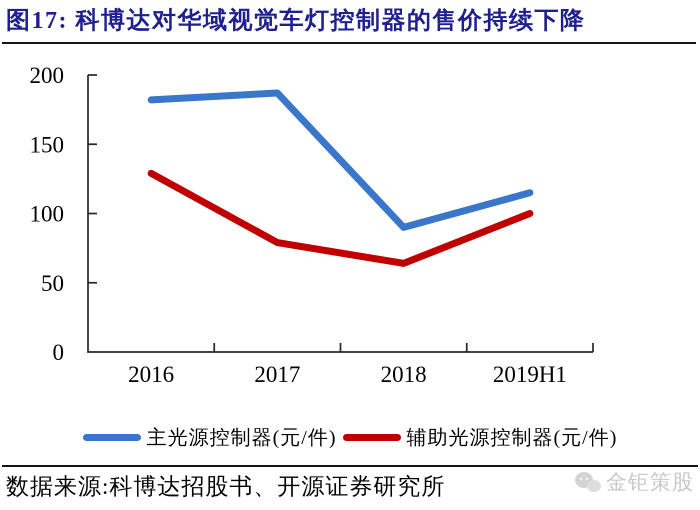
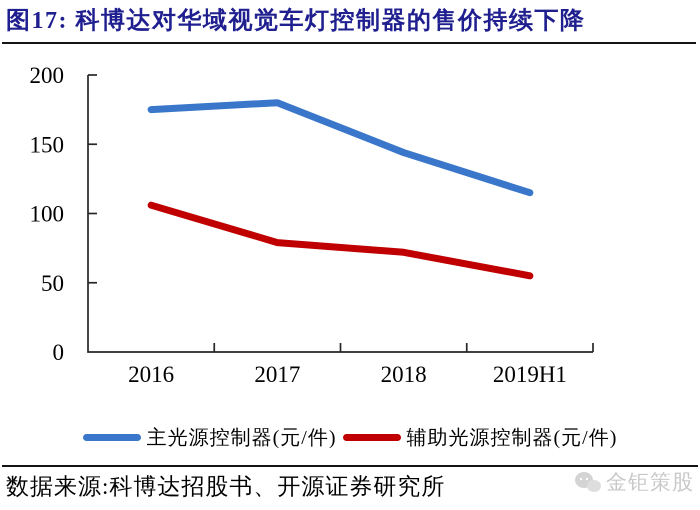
主光源控制器(元/件)/2016: 182 -> 175
辅助光源控制器(元/件)/2016: 129 -> 106
主光源控制器(元/件)/2017: 187 -> 180
主光源控制器(元/件)/2018: 90 -> 144
辅助光源控制器(元/件)/2018: 64 -> 72
辅助光源控制器(元/件)/2019H1: 100 -> 55
